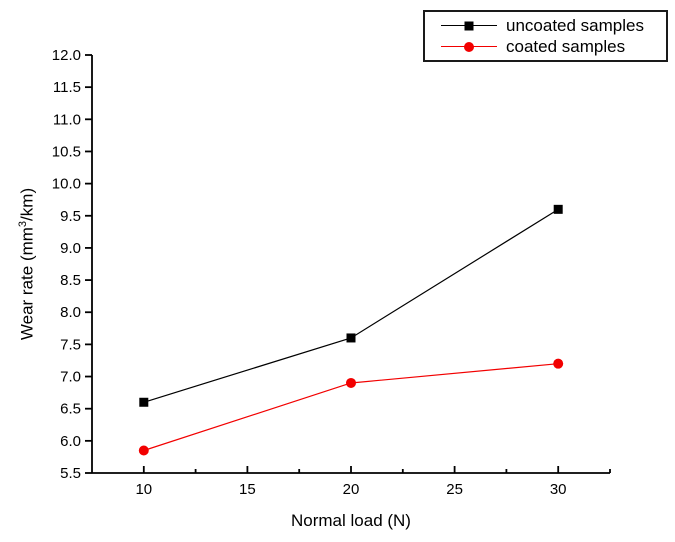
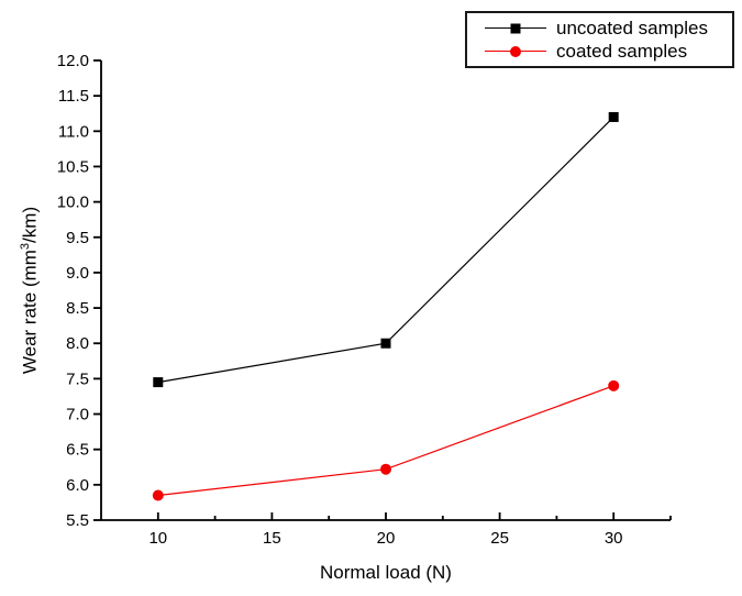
uncoated samples/10: 6.6 -> 7.5
uncoated samples/20: 7.6 -> 8.0
coated samples/20: 6.9 -> 6.2
uncoated samples/30: 9.6 -> 11.2
coated samples/30: 7.2 -> 7.4
